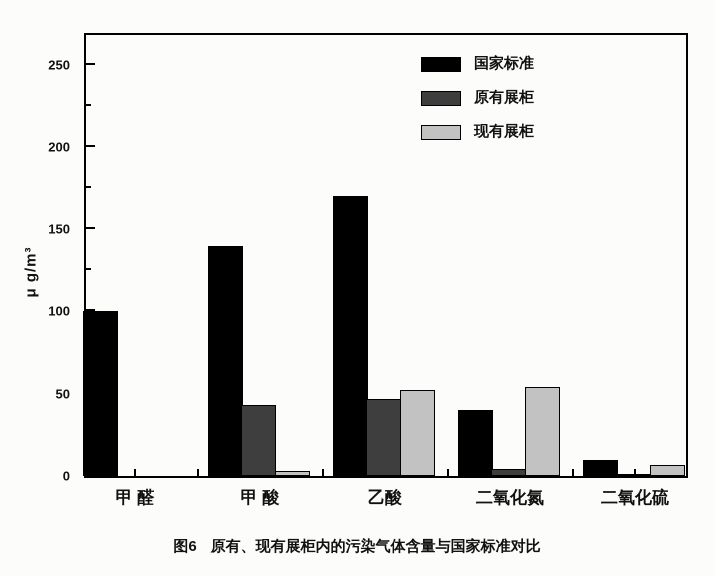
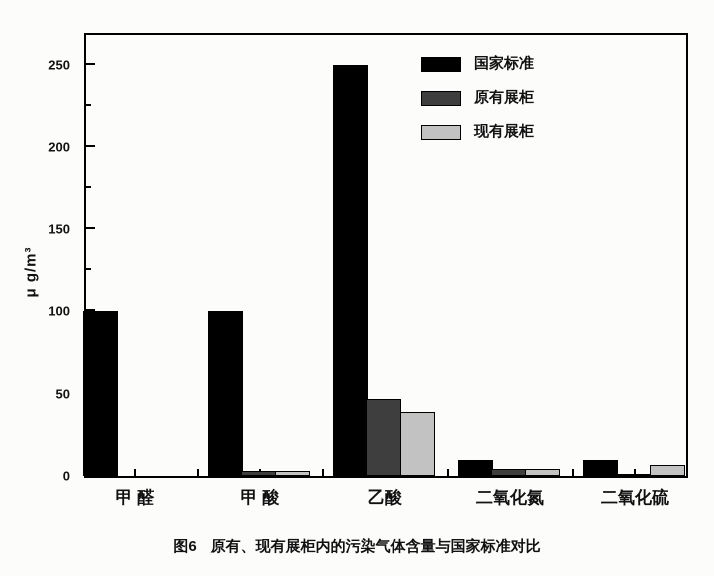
国家标准/甲 酸: 140 -> 100
原有展柜/甲 酸: 43 -> 3
国家标准/乙酸: 170 -> 250
现有展柜/乙酸: 52 -> 39
国家标准/二氧化氮: 40 -> 10
现有展柜/二氧化氮: 54 -> 4
